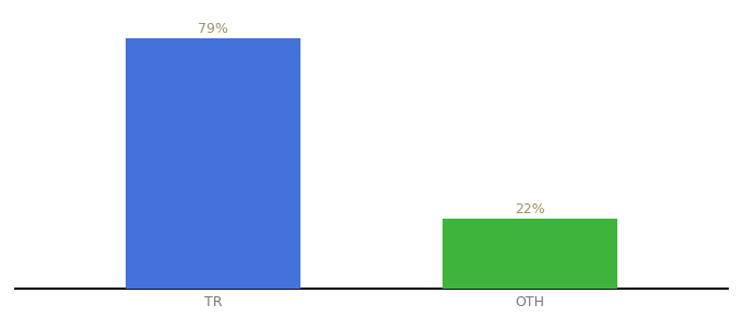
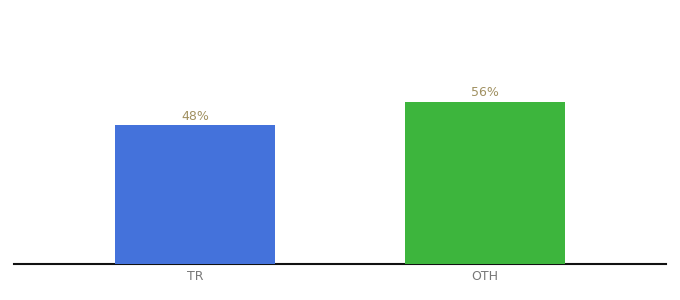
TR: 79% -> 48%
OTH: 22% -> 56%
